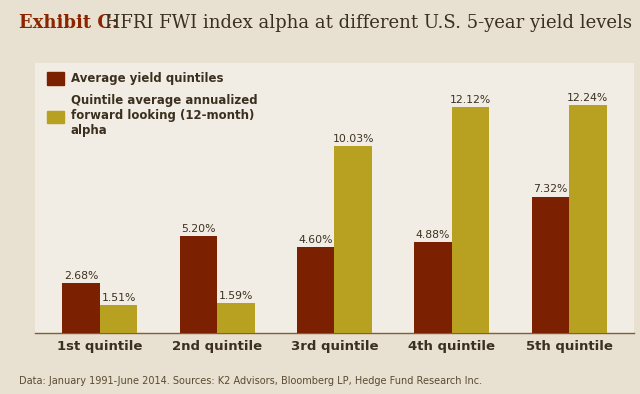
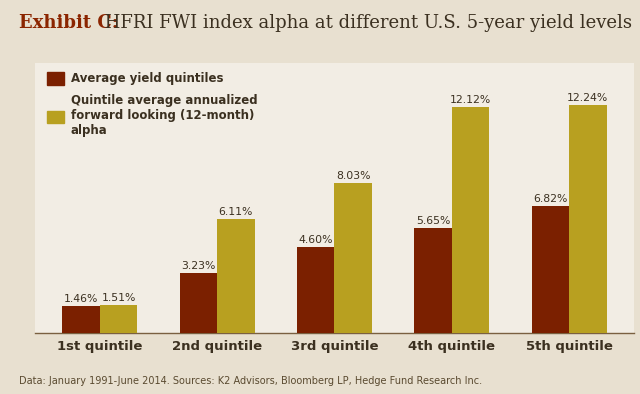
Average yield quintiles/1st quintile: 2.68% -> 1.46%
Average yield quintiles/2nd quintile: 5.20% -> 3.23%
Quintile average annualized forward looking (12-month) alpha/2nd quintile: 1.59% -> 6.11%
Quintile average annualized forward looking (12-month) alpha/3rd quintile: 10.03% -> 8.03%
Average yield quintiles/4th quintile: 4.88% -> 5.65%
Average yield quintiles/5th quintile: 7.32% -> 6.82%
